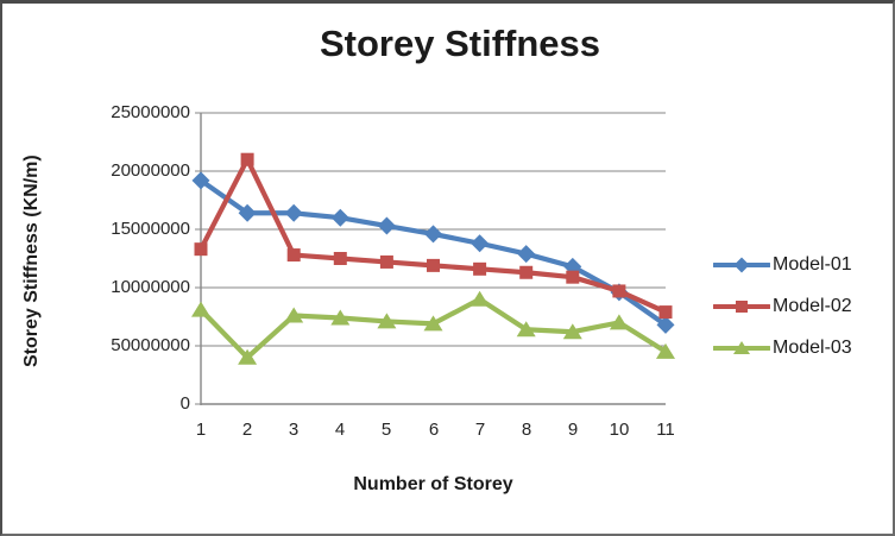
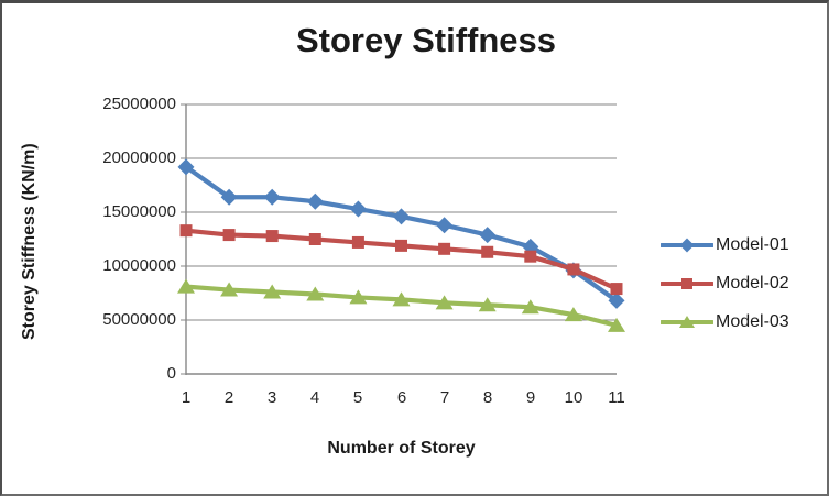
Model-02/2: 21000000 -> 13000000
Model-03/2: 4000000 -> 8000000
Model-03/7: 9000000 -> 7000000
Model-03/10: 7000000 -> 6000000
